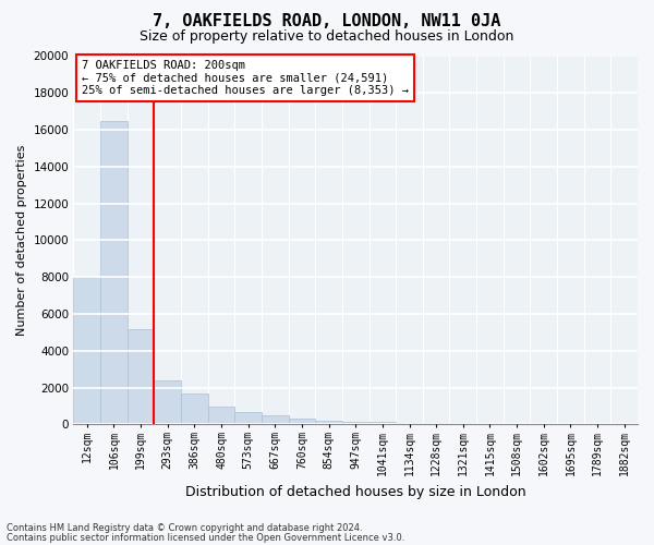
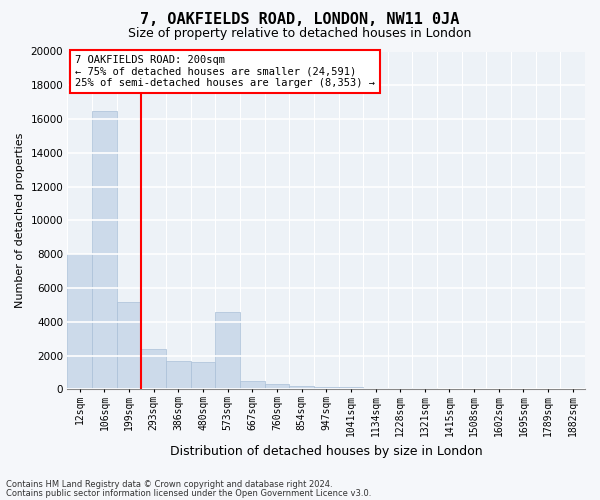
480sqm: 1000 -> 1600
573sqm: 700 -> 4600
